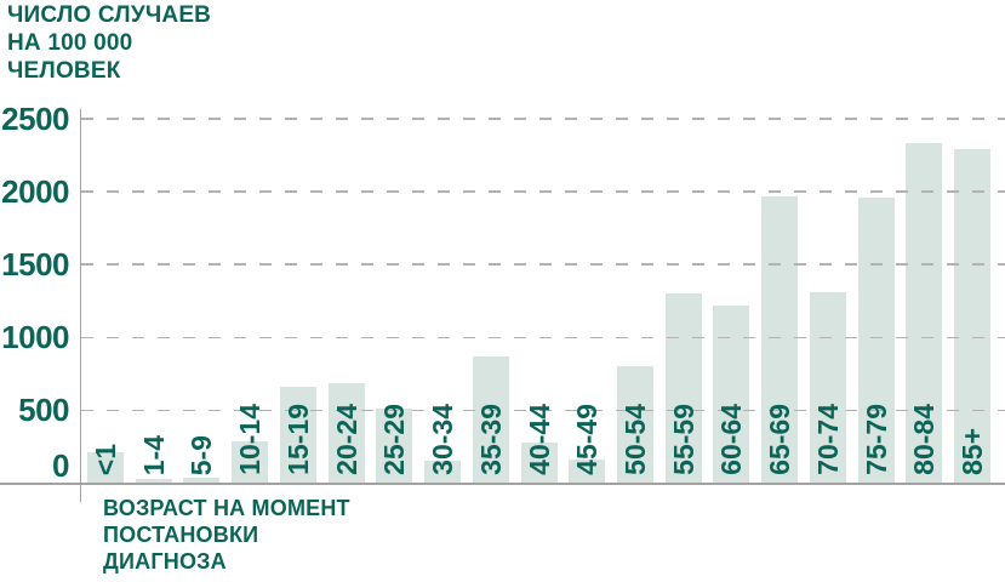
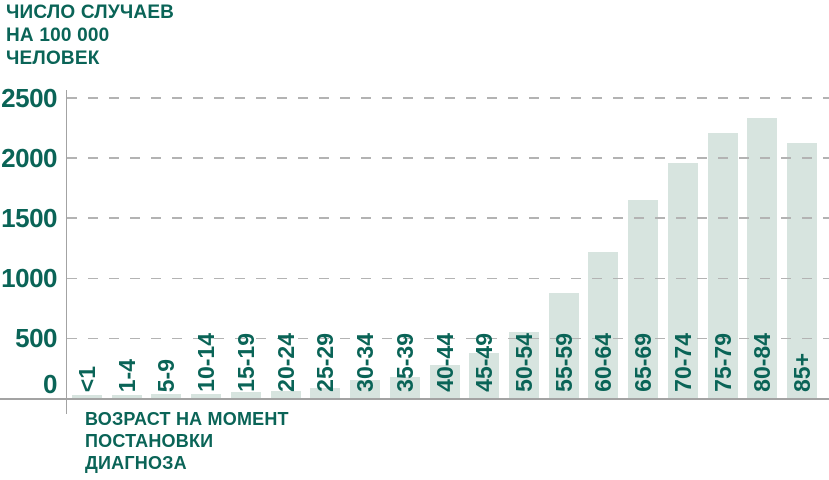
<1: 210 -> 20
10-14: 290 -> 40
15-19: 660 -> 50
20-24: 690 -> 60
25-29: 510 -> 90
35-39: 870 -> 180
45-49: 160 -> 380
50-54: 800 -> 560
55-59: 1300 -> 880
65-69: 1970 -> 1660
70-74: 1310 -> 1960
75-79: 1960 -> 2210
85+: 2290 -> 2120
